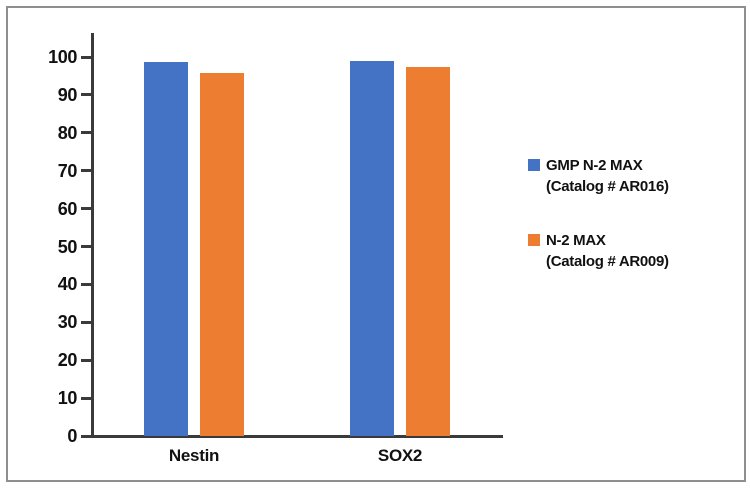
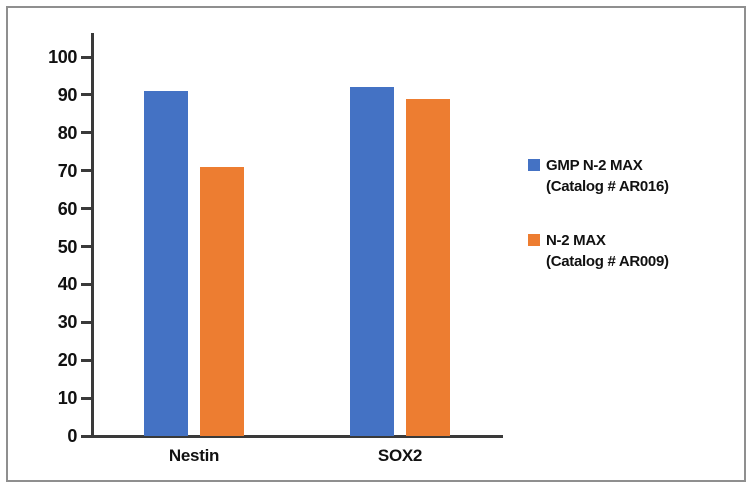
GMP N-2 MAX/Nestin: 99 -> 91
N-2 MAX/Nestin: 96 -> 71
GMP N-2 MAX/SOX2: 99 -> 92
N-2 MAX/SOX2: 97 -> 89
